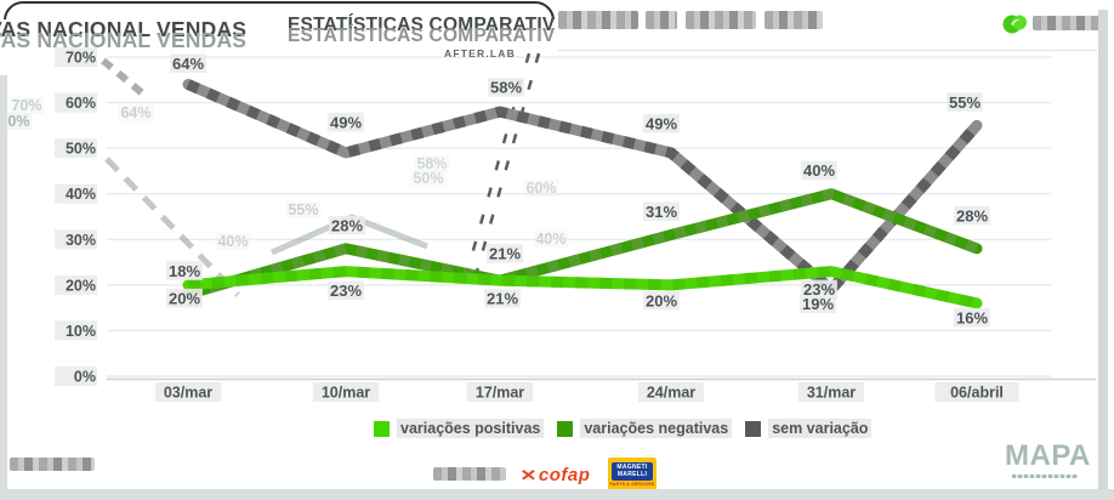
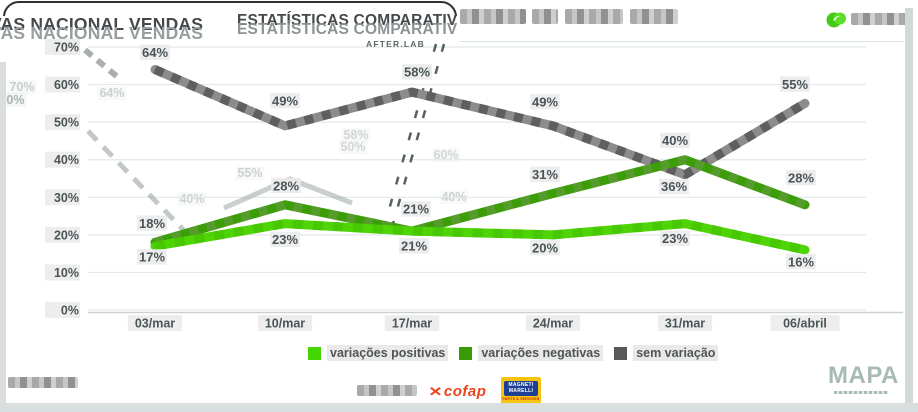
variações positivas/03/mar: 20% -> 17%
sem variação/31/mar: 19% -> 36%
